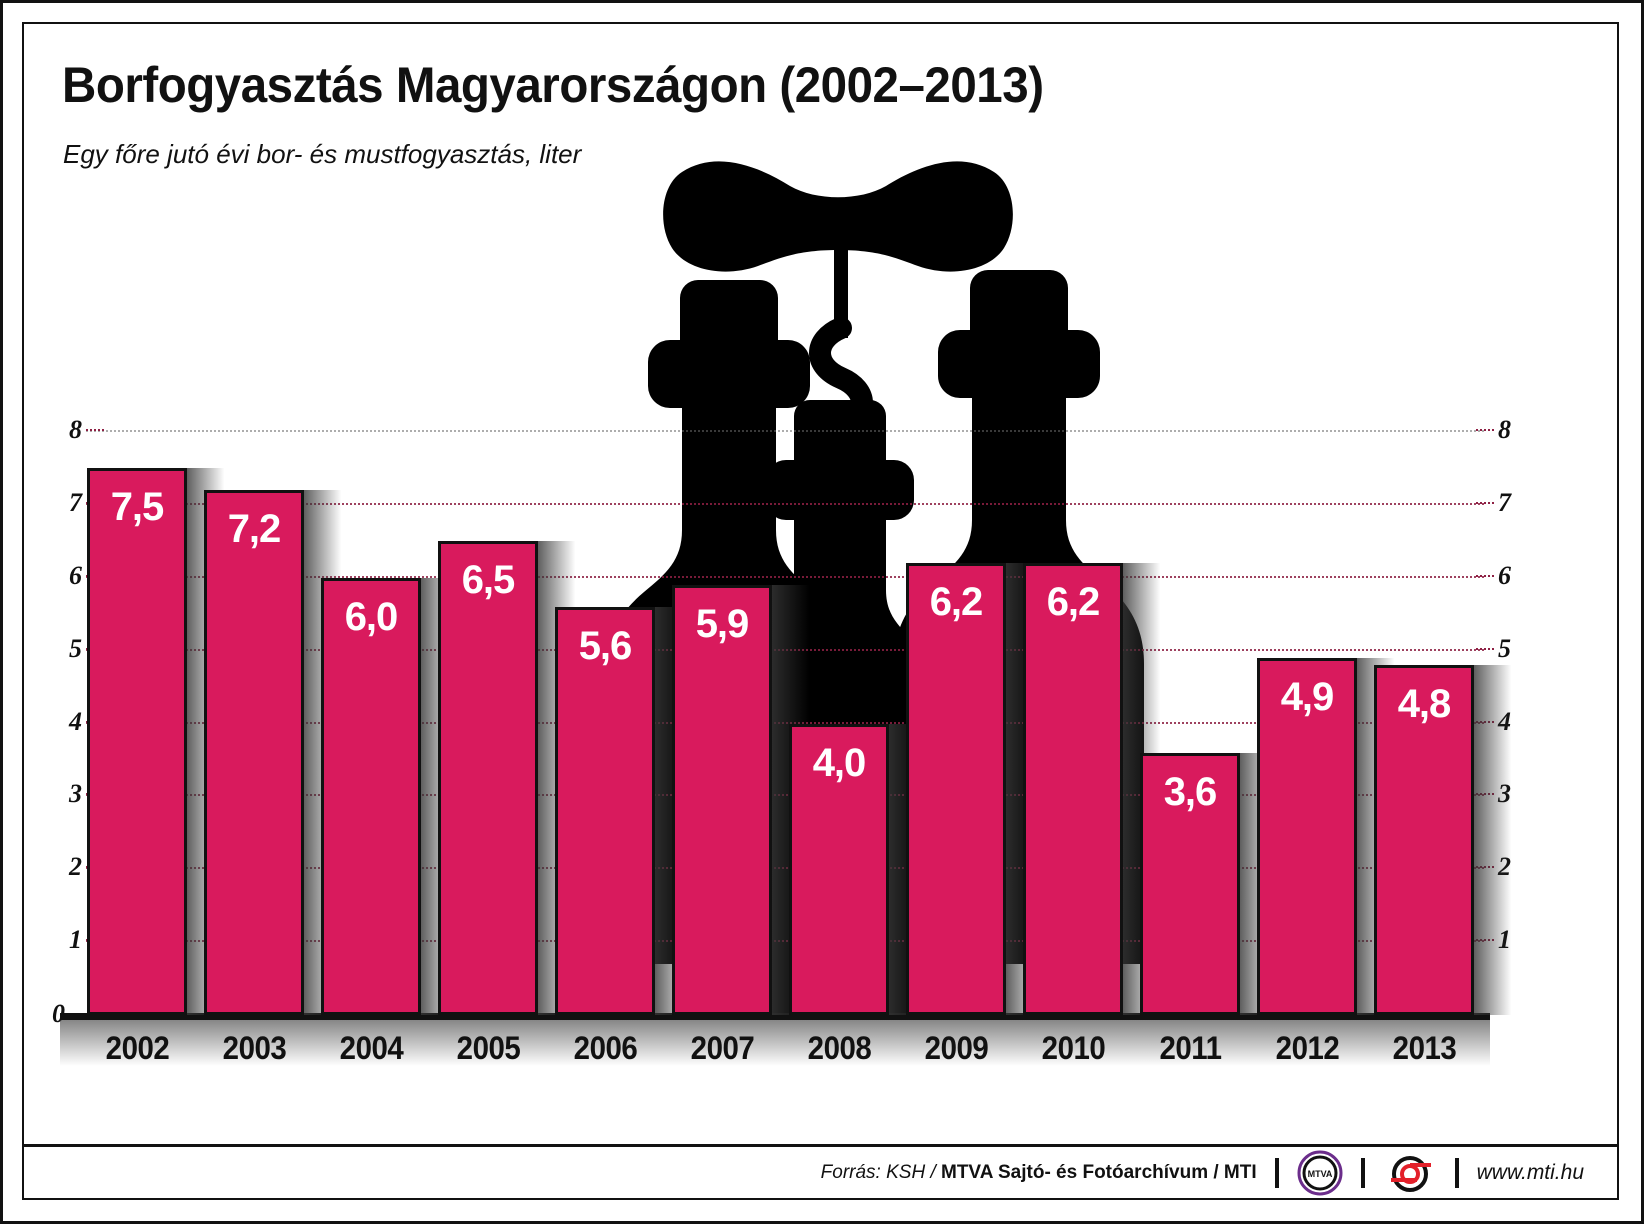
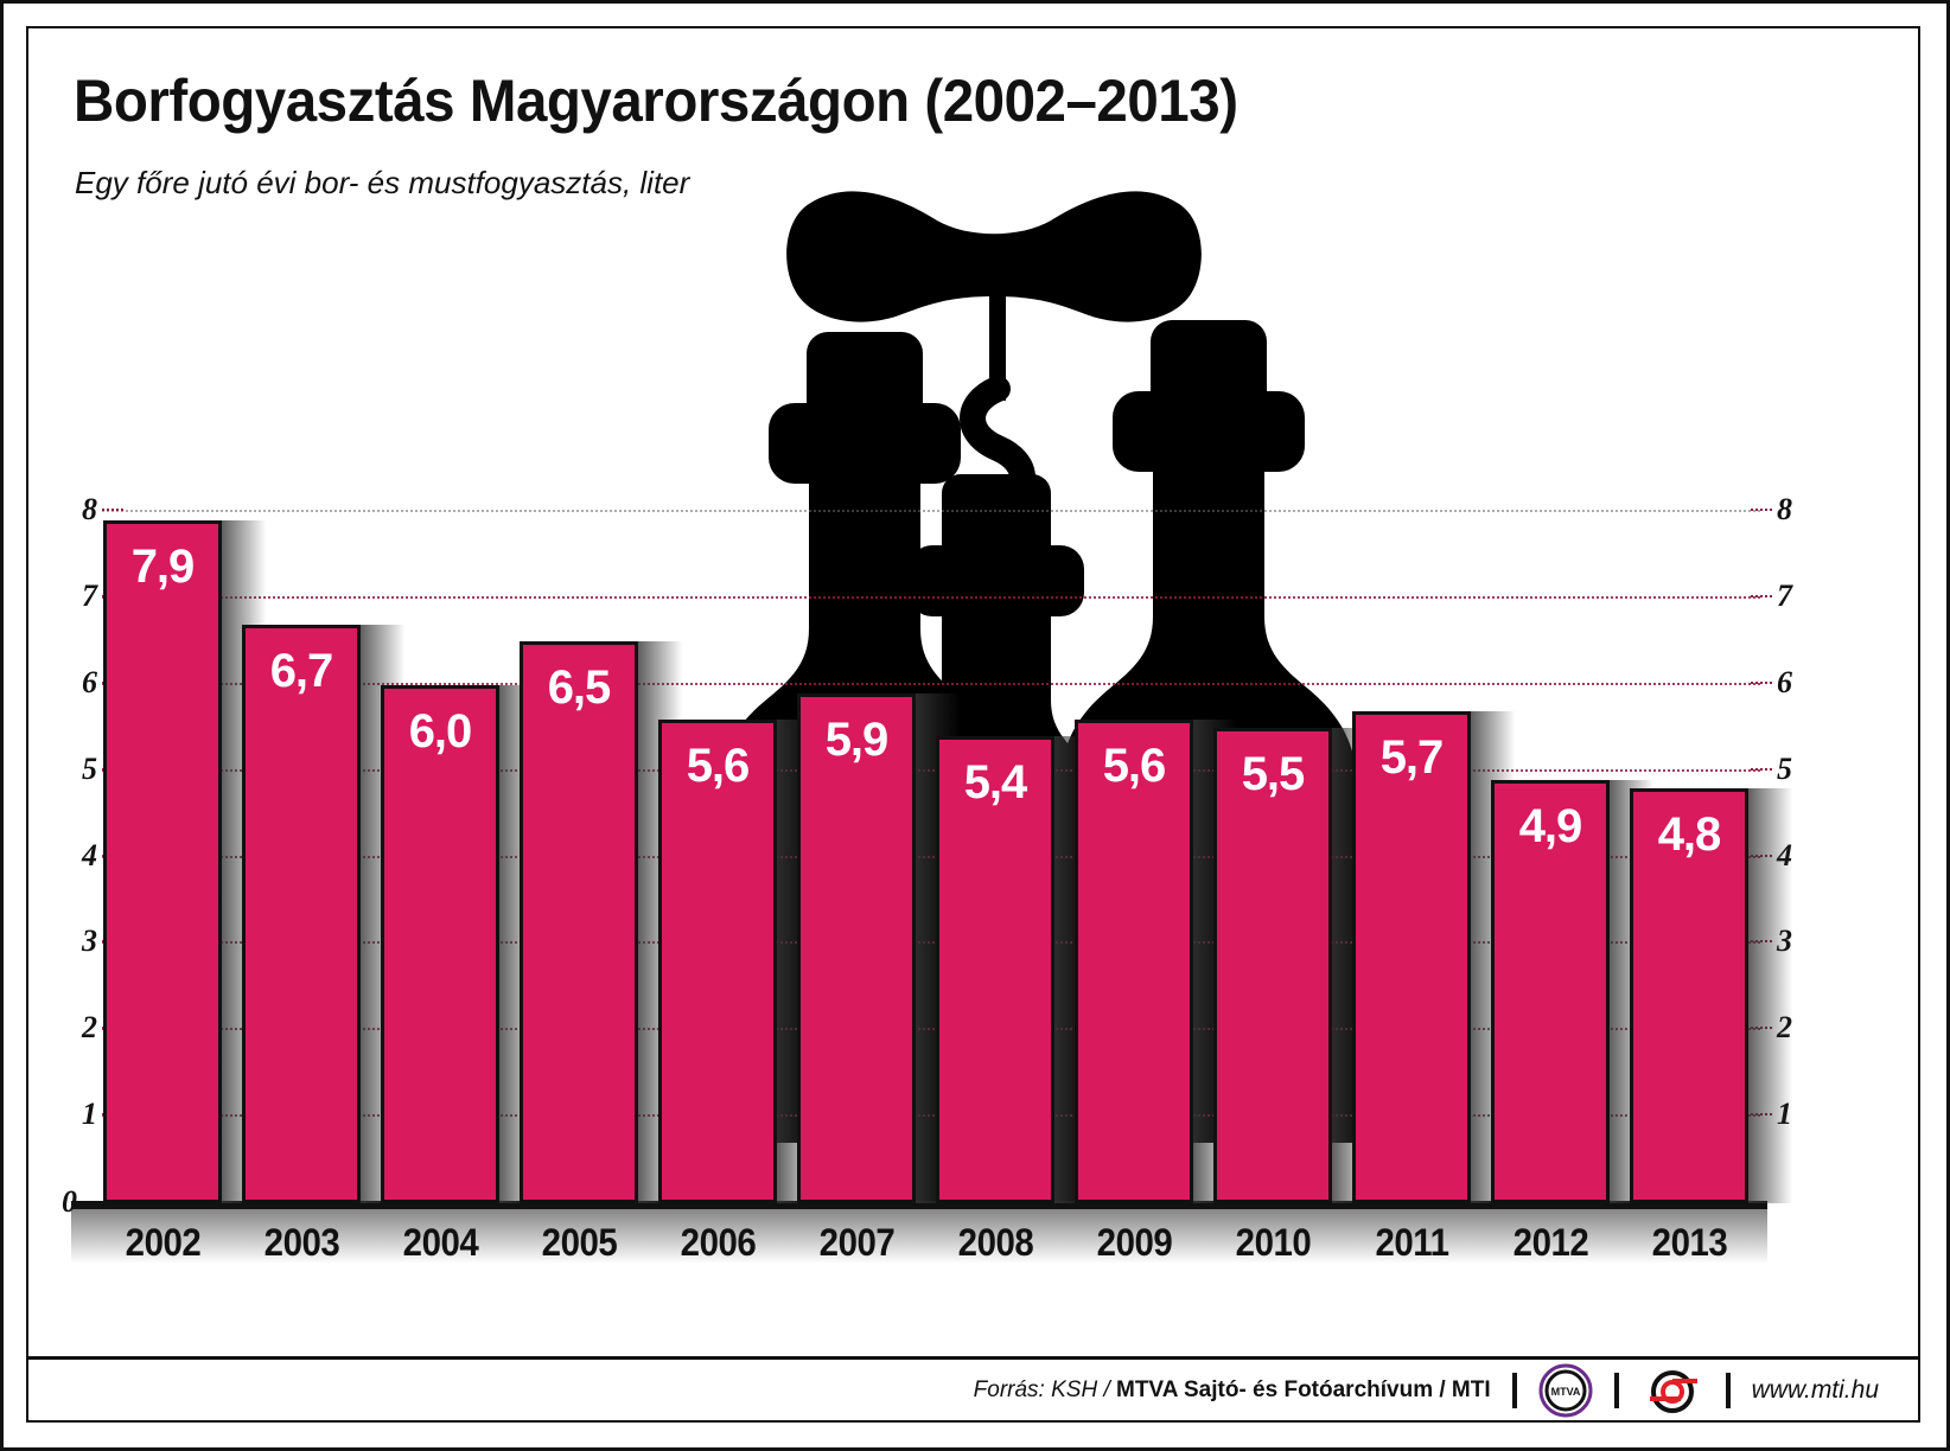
2002: 7,5 -> 7,9
2003: 7,2 -> 6,7
2008: 4,0 -> 5,4
2009: 6,2 -> 5,6
2010: 6,2 -> 5,5
2011: 3,6 -> 5,7
